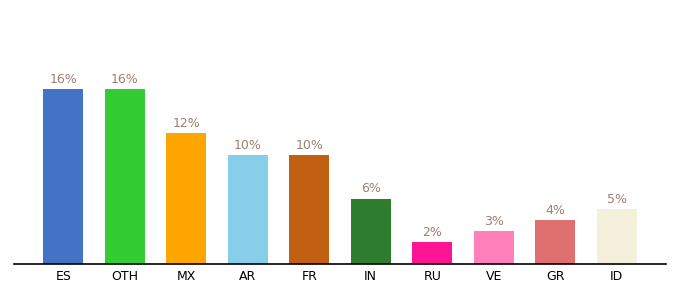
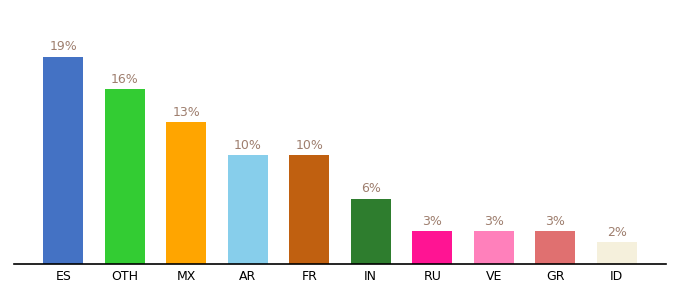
ES: 16% -> 19%
MX: 12% -> 13%
RU: 2% -> 3%
GR: 4% -> 3%
ID: 5% -> 2%
